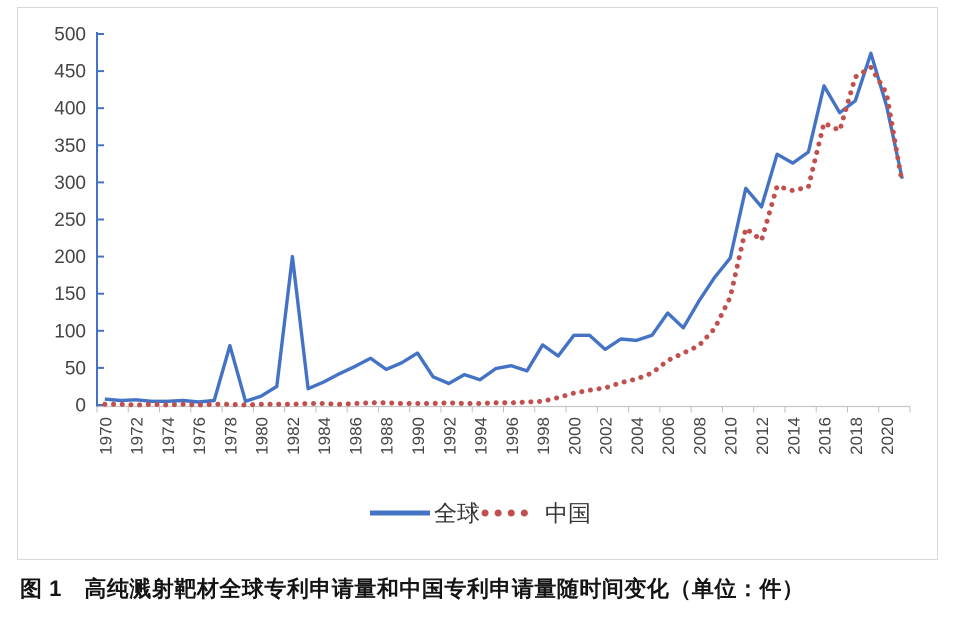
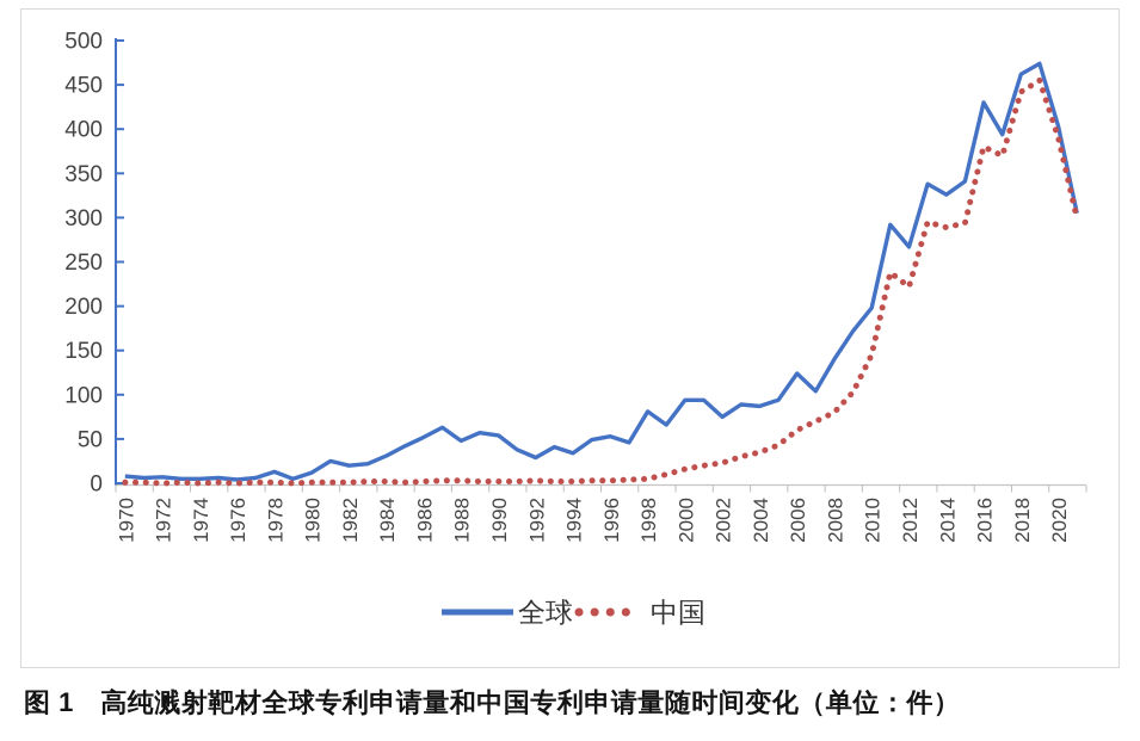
全球/1978: 80 -> 10
全球/1982: 200 -> 20
全球/1990: 70 -> 50
全球/2018: 410 -> 460
中国/2020: 420 -> 390
